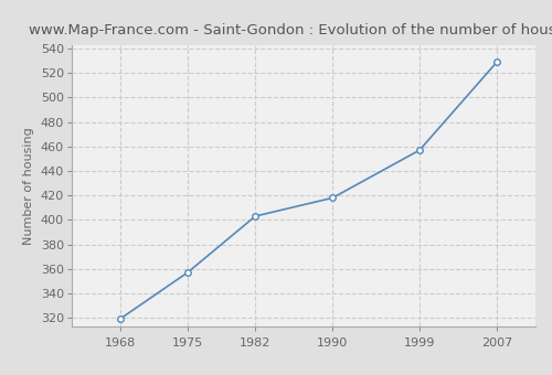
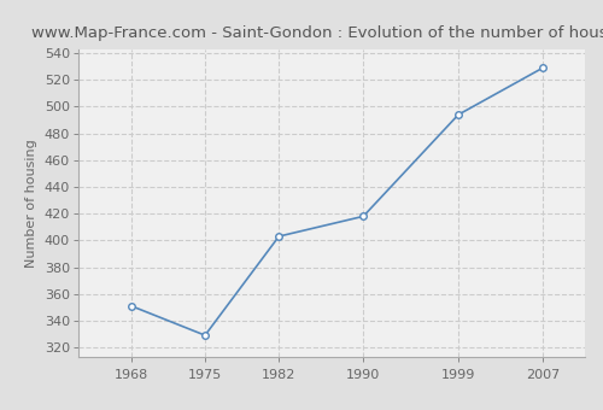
1968: 319 -> 351
1975: 357 -> 329
1999: 457 -> 494
